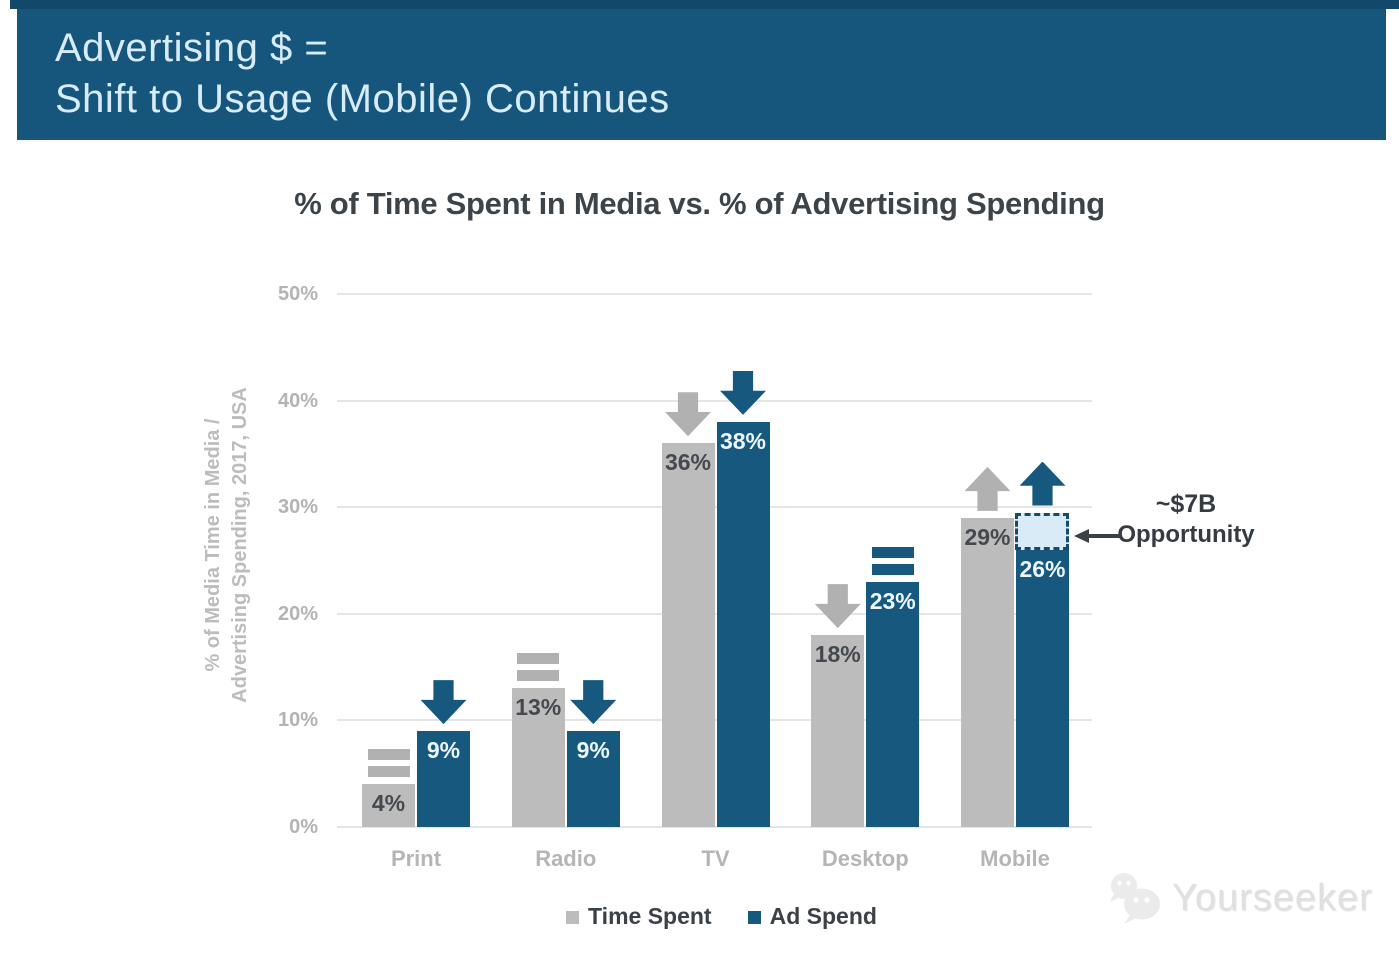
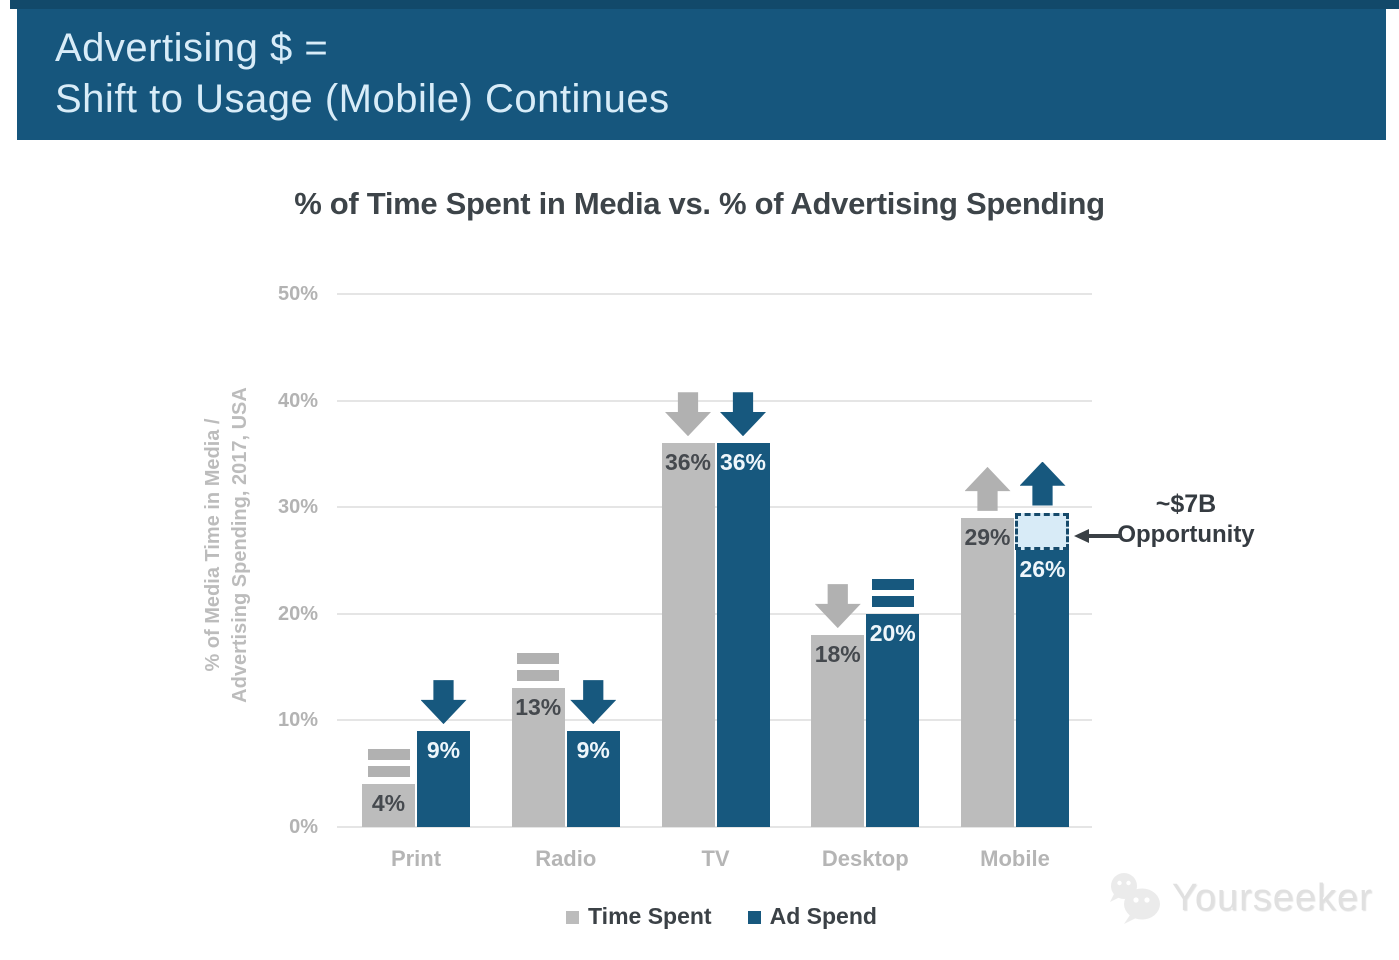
Ad Spend/TV: 38% -> 36%
Ad Spend/Desktop: 23% -> 20%
